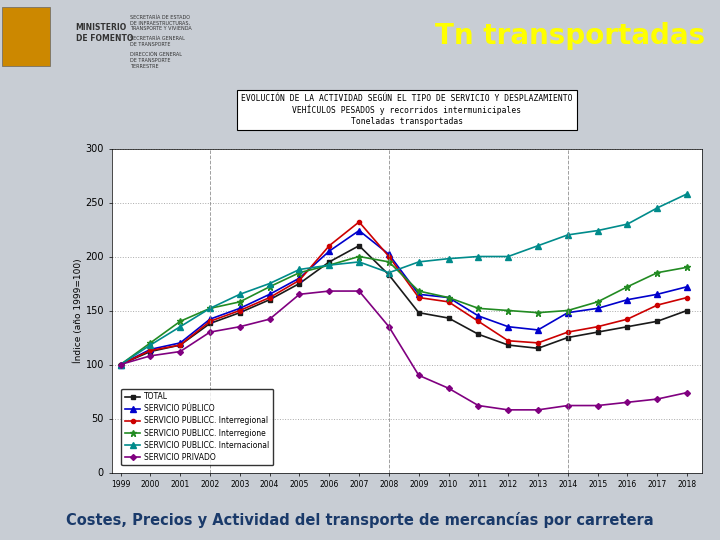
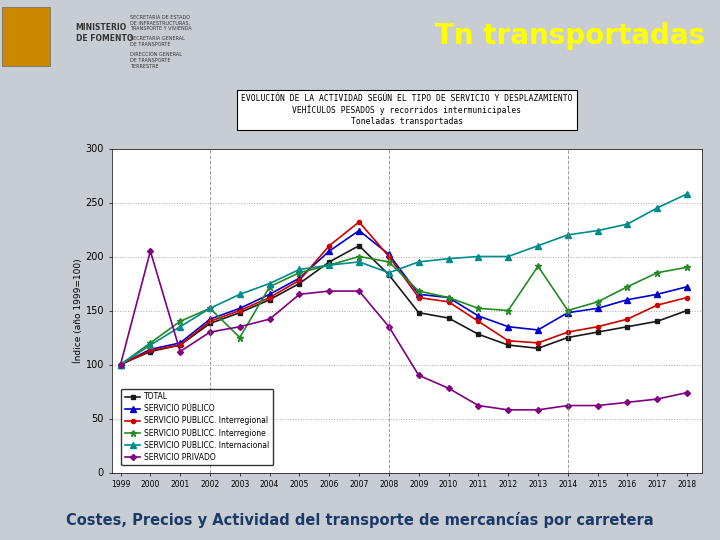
SERVICIO PRIVADO/2000: 108 -> 205
SERVICIO PUBLICC. Interregione/2003: 158 -> 125
SERVICIO PUBLICC. Interregione/2013: 148 -> 191
